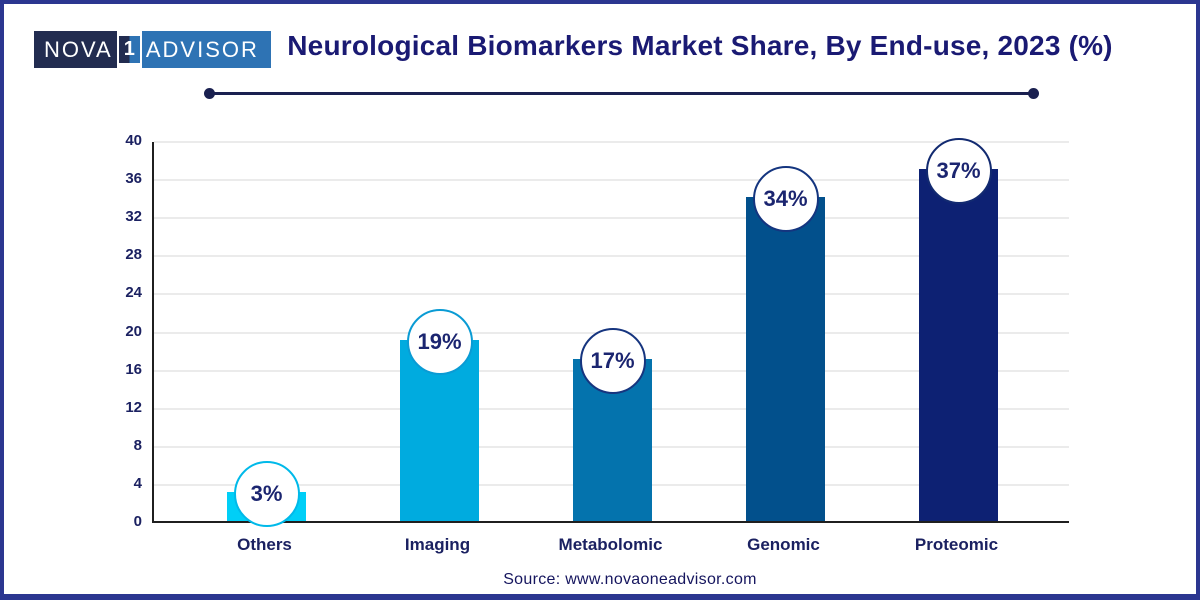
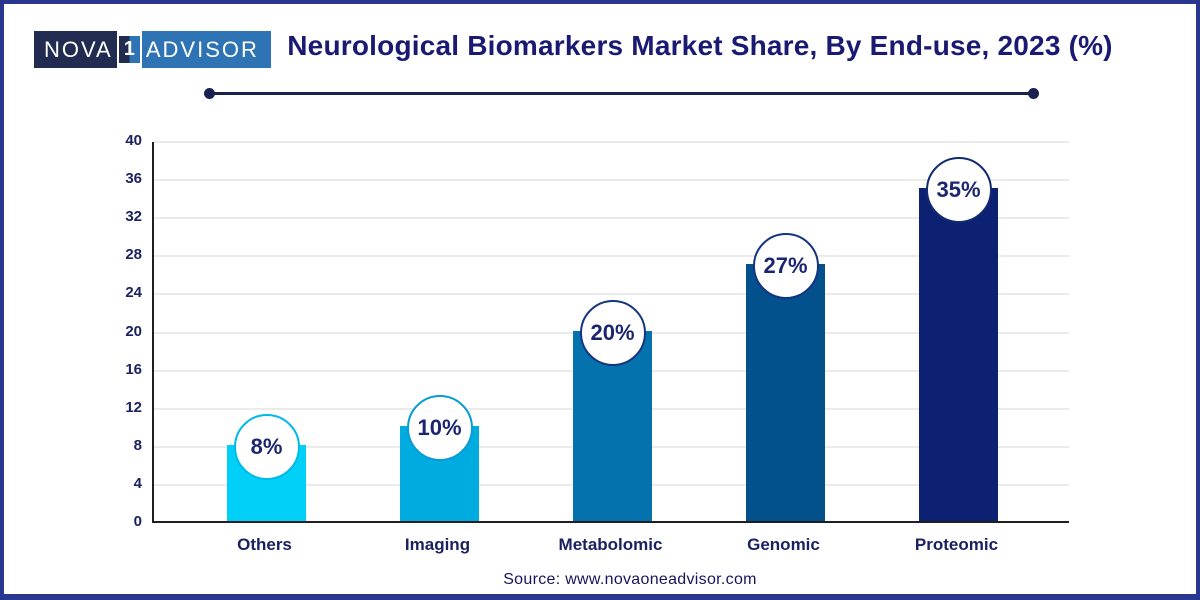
Others: 3% -> 8%
Imaging: 19% -> 10%
Metabolomic: 17% -> 20%
Genomic: 34% -> 27%
Proteomic: 37% -> 35%
